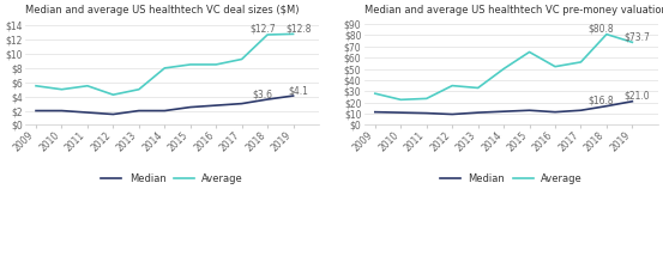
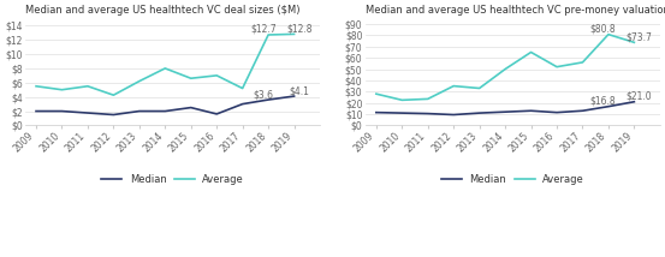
Median and average US healthtech VC deal sizes ($M)/Average/2013: $5.0 -> $6.2
Median and average US healthtech VC deal sizes ($M)/Average/2015: $8.5 -> $6.6
Median and average US healthtech VC deal sizes ($M)/Median/2016: $2.8 -> $1.6
Median and average US healthtech VC deal sizes ($M)/Average/2016: $8.5 -> $7.0
Median and average US healthtech VC deal sizes ($M)/Average/2017: $9.2 -> $5.2
